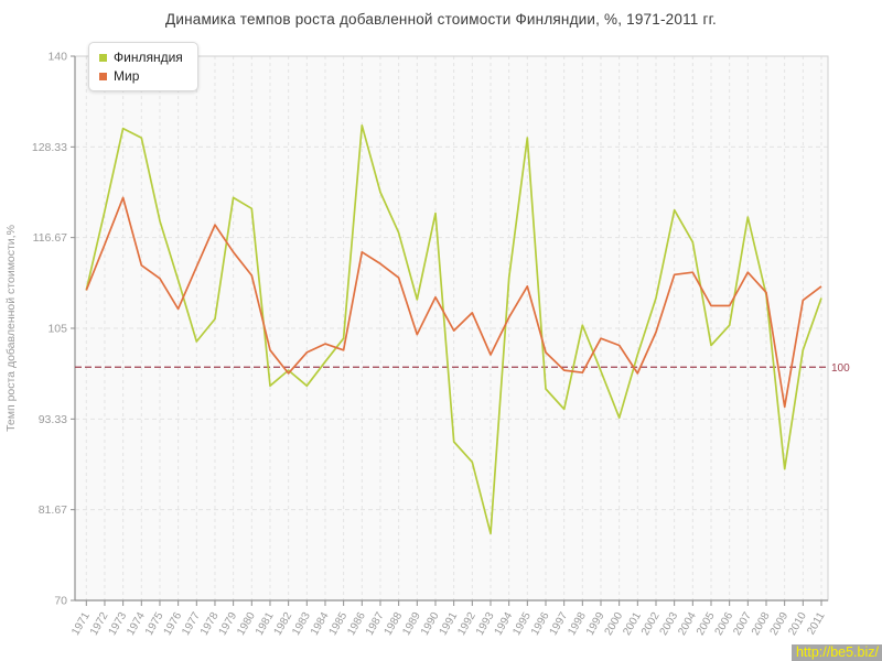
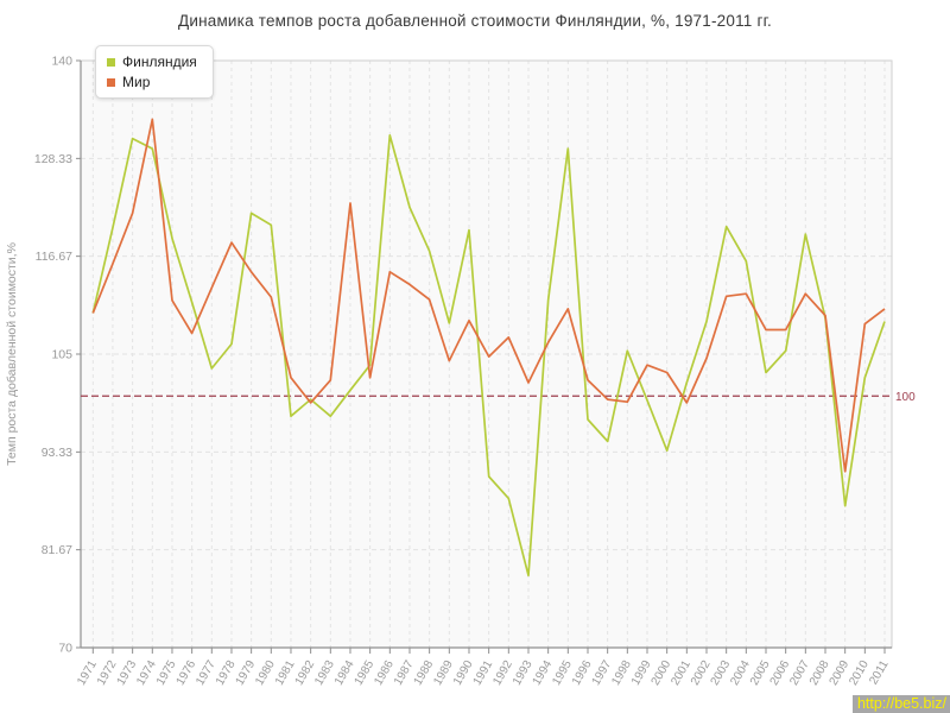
Мир/1974: 113 -> 133
Мир/1984: 103 -> 123
Мир/2009: 95 -> 91
